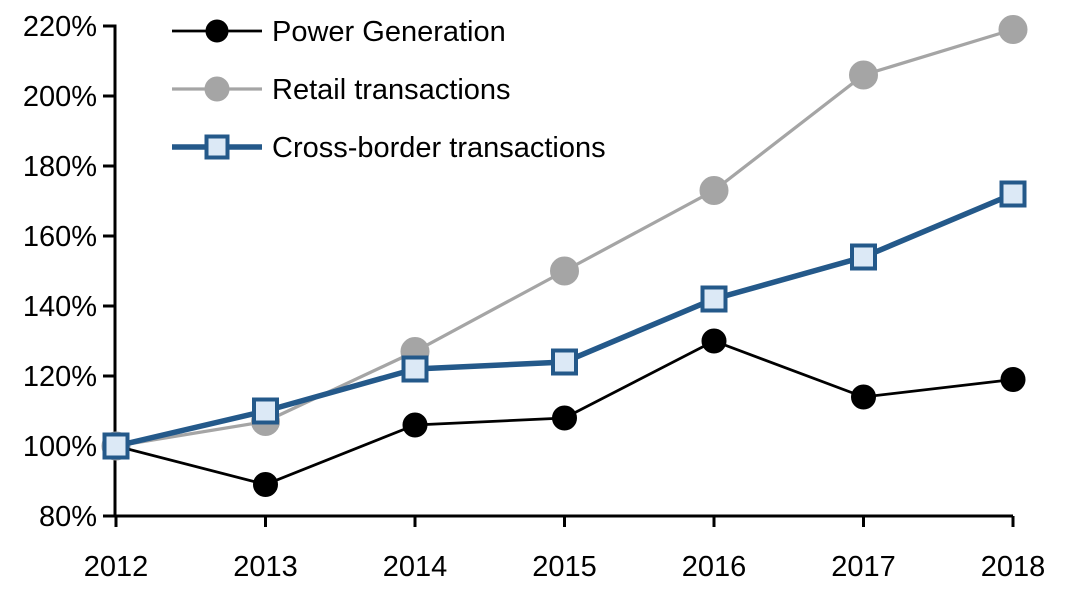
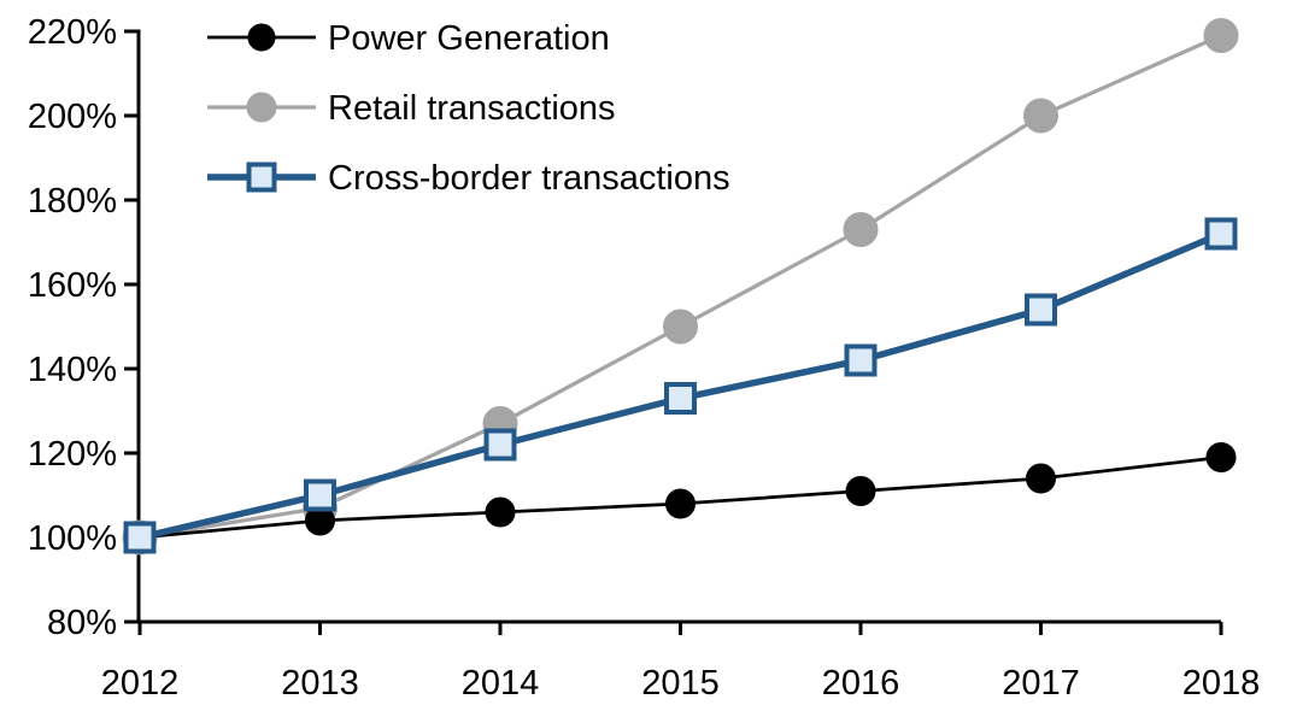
Power Generation/2013: 89% -> 104%
Cross-border transactions/2015: 124% -> 133%
Power Generation/2016: 130% -> 111%
Retail transactions/2017: 206% -> 200%
